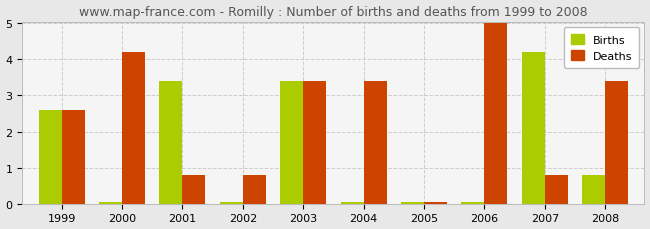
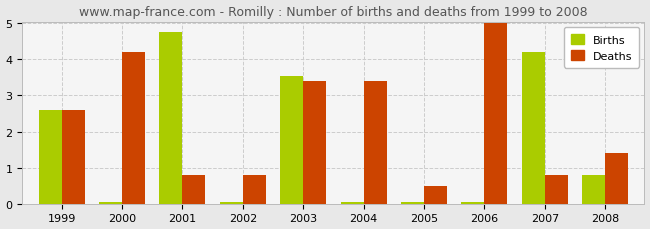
Births/2001: 3.40 -> 4.75
Births/2003: 3.40 -> 3.55
Deaths/2005: 0.06 -> 0.50
Deaths/2008: 3.40 -> 1.40
